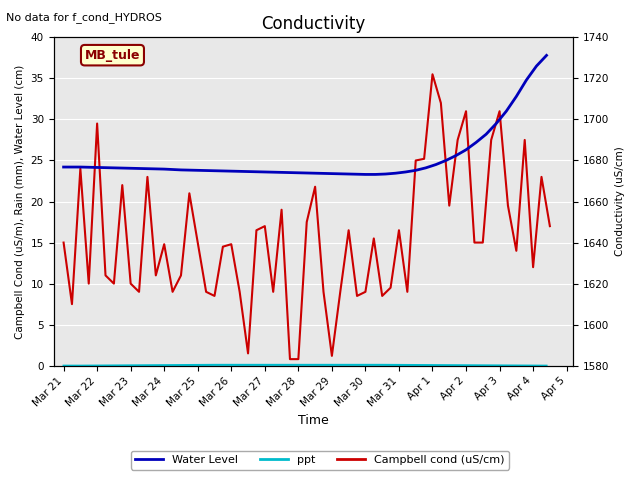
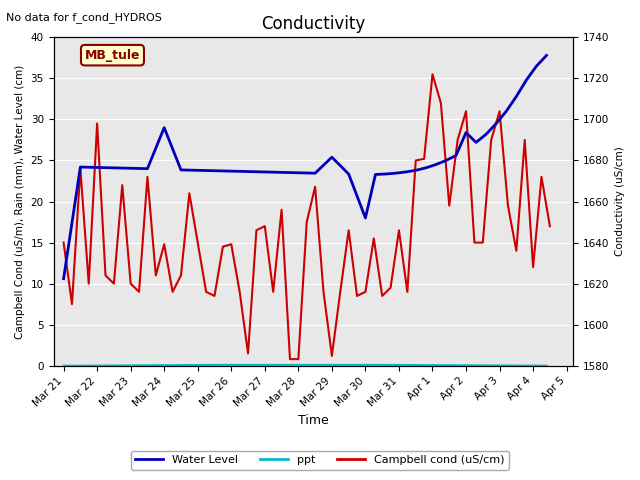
Water Level/Mar 21: 24.2 -> 10.6
Water Level/Mar 24: 23.9 -> 29.0
Water Level/Mar 29: 23.4 -> 25.4
Water Level/Mar 30: 23.3 -> 18.0
Water Level/Apr 2: 26.3 -> 28.4
